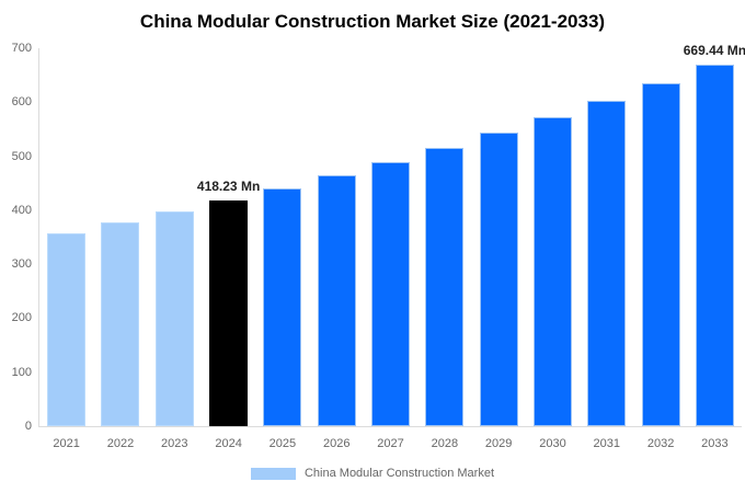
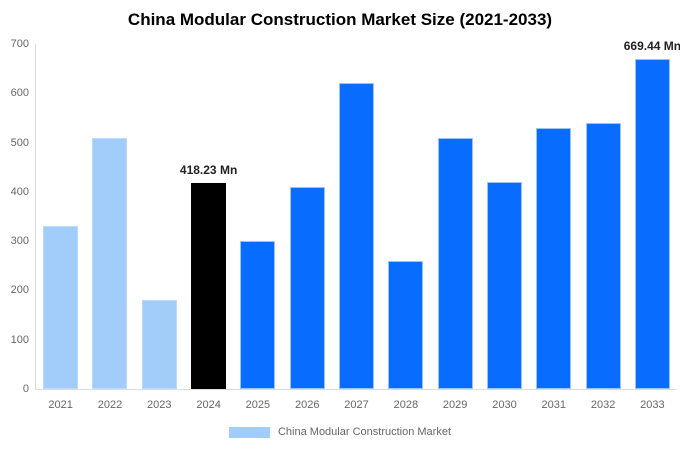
2021: 360 -> 330
2022: 380 -> 510
2023: 400 -> 180
2025: 440 -> 300
2026: 460 -> 410
2027: 490 -> 620
2028: 520 -> 260
2029: 540 -> 510
2030: 570 -> 420
2031: 600 -> 530
2032: 640 -> 540
